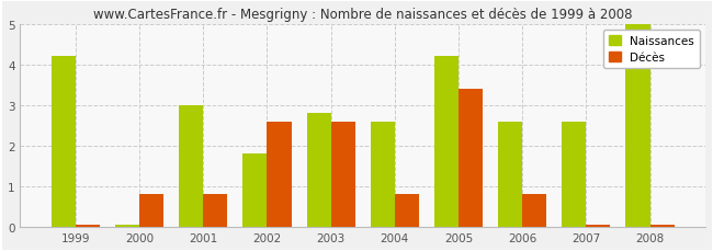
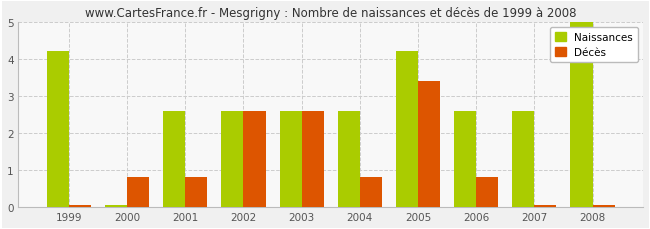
Naissances/2001: 3.0 -> 2.6
Naissances/2002: 1.8 -> 2.6
Naissances/2003: 2.8 -> 2.6
